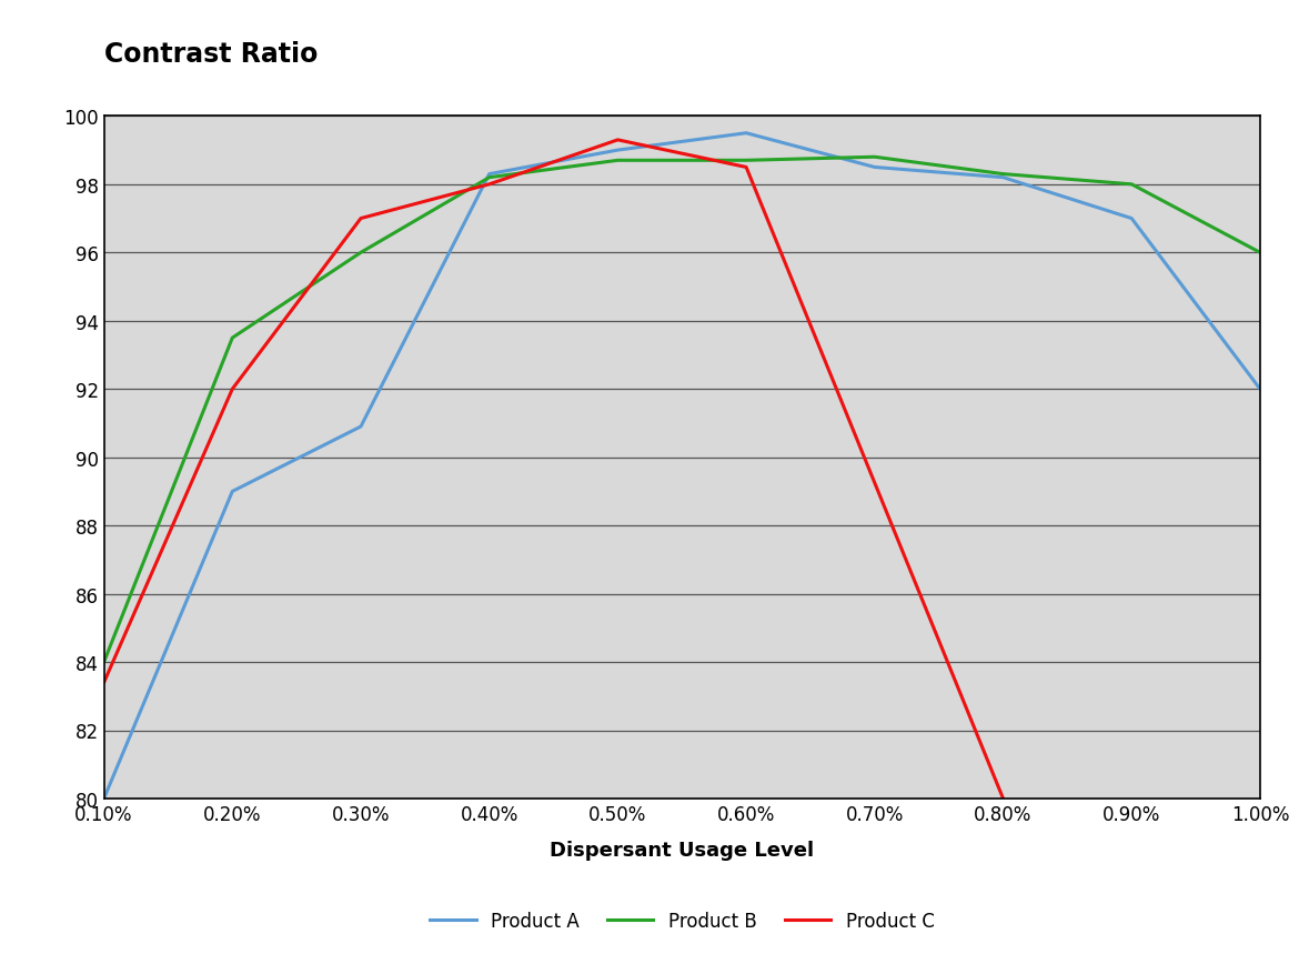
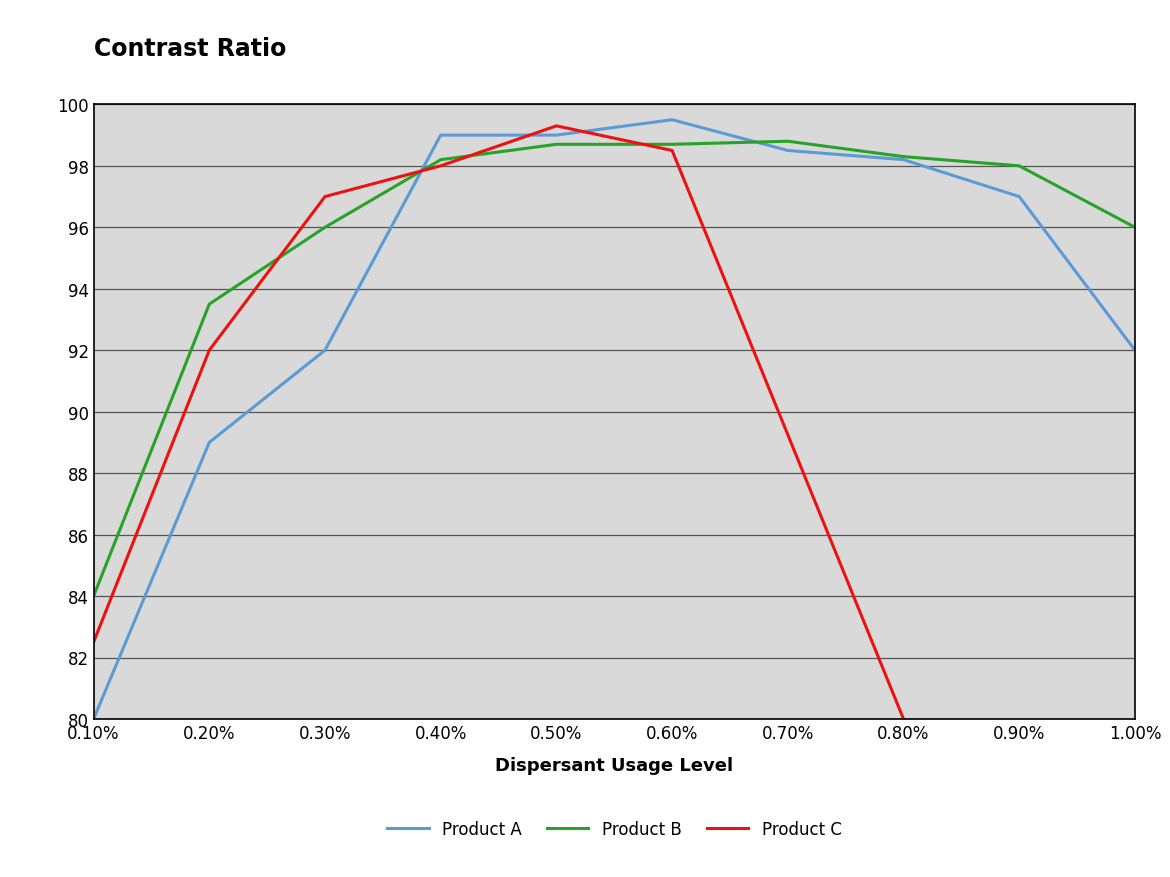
Product C/0.10%: 83.4 -> 82.5
Product A/0.30%: 90.9 -> 92.0
Product A/0.40%: 98.3 -> 99.0
